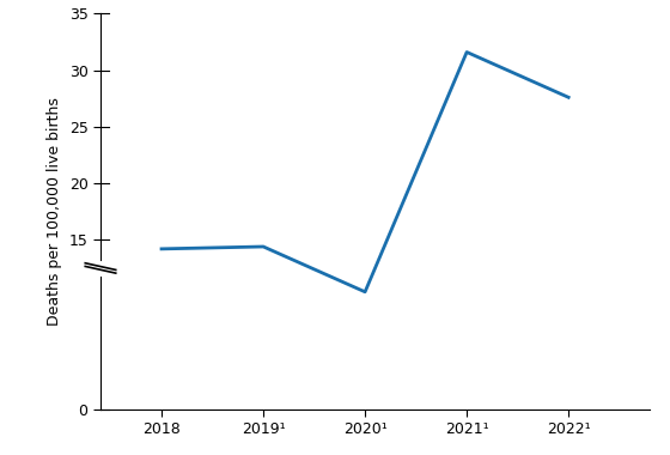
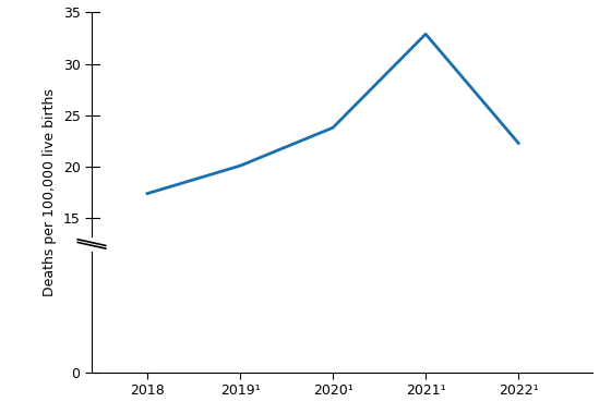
2018: 14.2 -> 17.4
2019¹: 14.4 -> 20.1
2020¹: 10.4 -> 23.8
2021¹: 31.6 -> 32.9
2022¹: 27.6 -> 22.3
